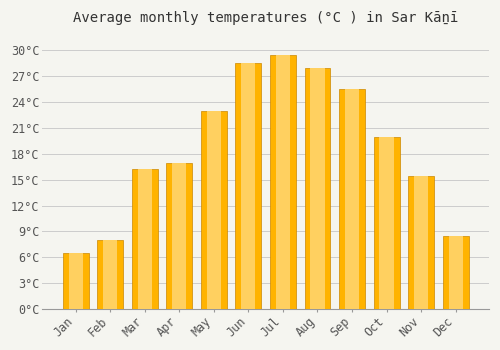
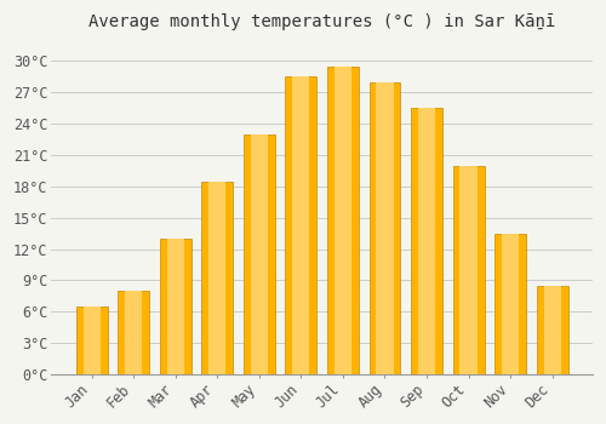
Mar: 16.2°C -> 13.0°C
Apr: 17.0°C -> 18.5°C
Nov: 15.4°C -> 13.5°C
